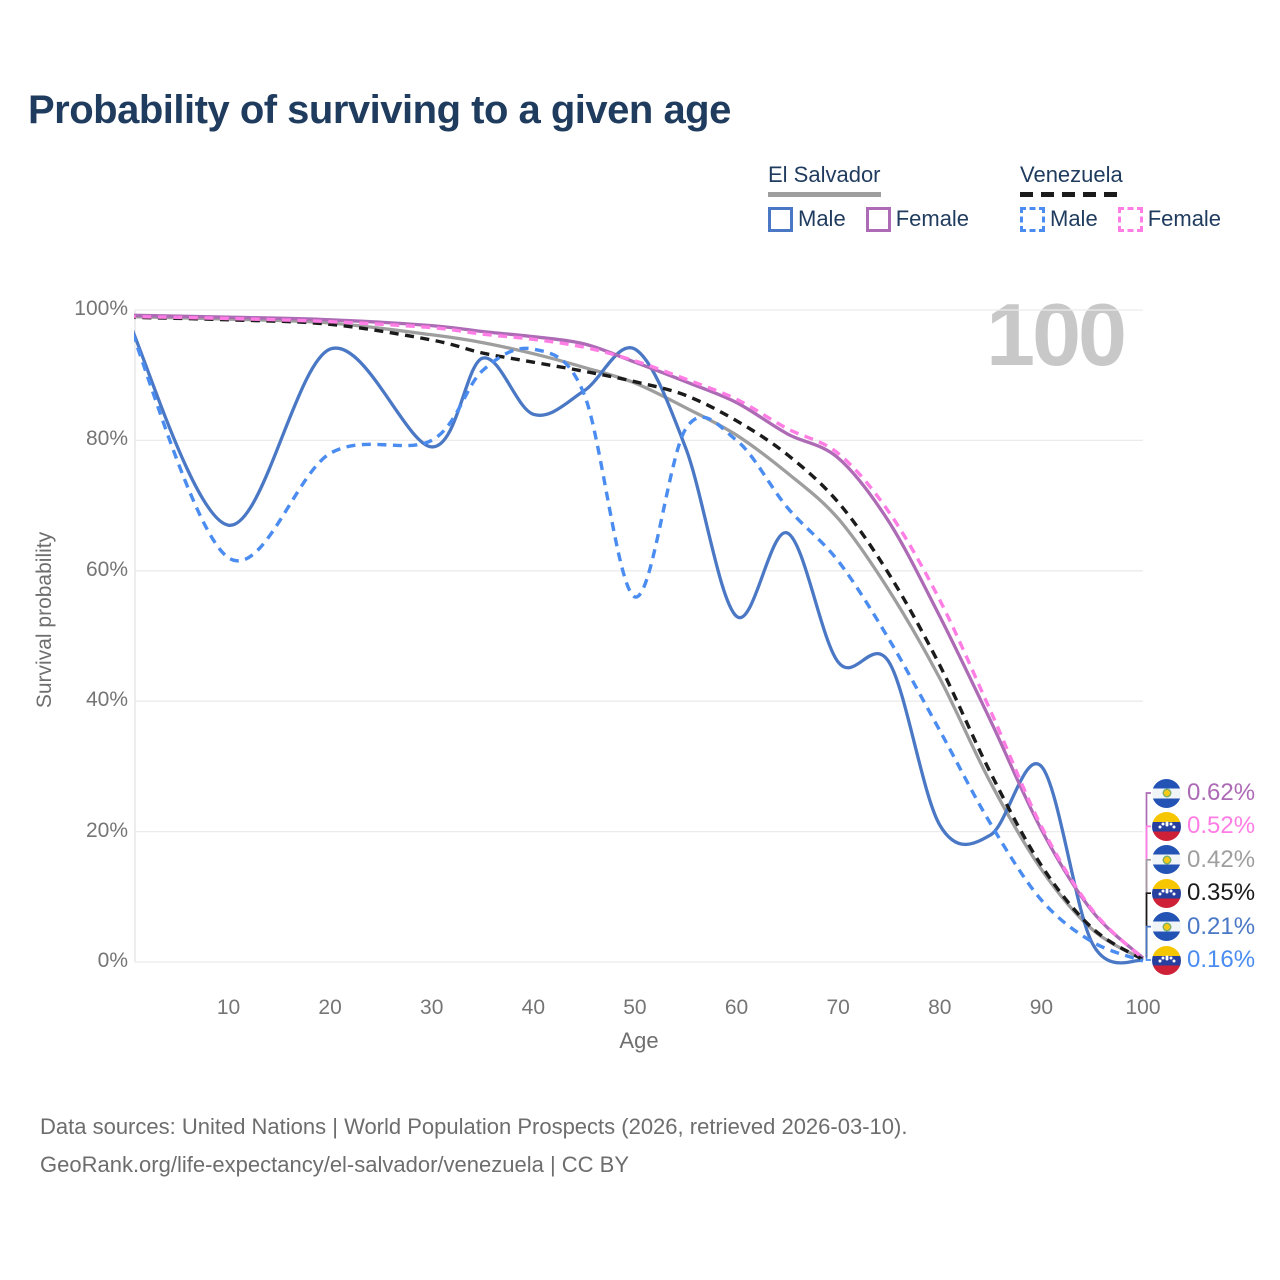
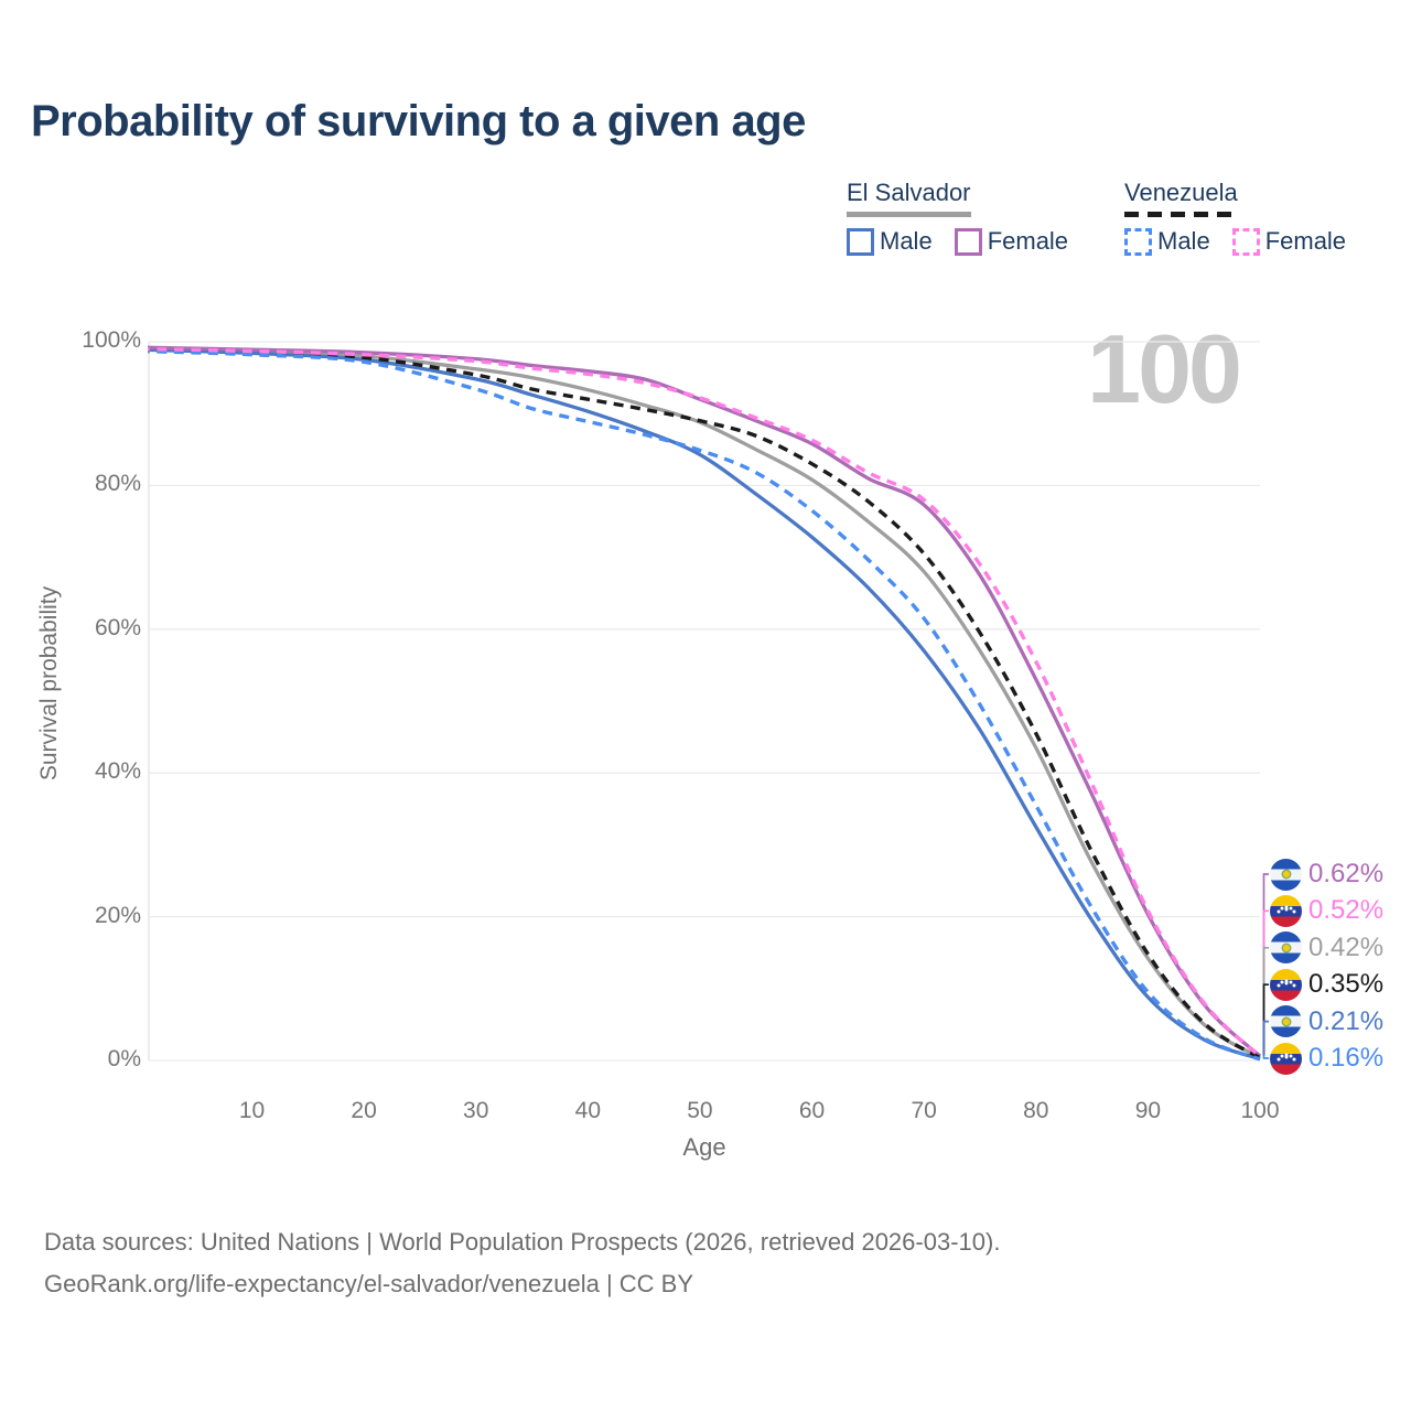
El Salvador Male/10: 67% -> 98%
Venezuela Male/10: 62% -> 98%
El Salvador Male/20: 94% -> 98%
Venezuela Male/20: 78% -> 97%
El Salvador Male/30: 79% -> 95%
Venezuela Male/30: 80% -> 93%
El Salvador Male/40: 84% -> 90%
Venezuela Male/40: 94% -> 89%
El Salvador Male/50: 94% -> 84%
Venezuela Male/50: 56% -> 85%
El Salvador Male/60: 53% -> 73%
Venezuela Male/60: 80% -> 76%
El Salvador Male/70: 46% -> 57%
El Salvador Male/80: 21% -> 32%
El Salvador Male/90: 30% -> 9%
